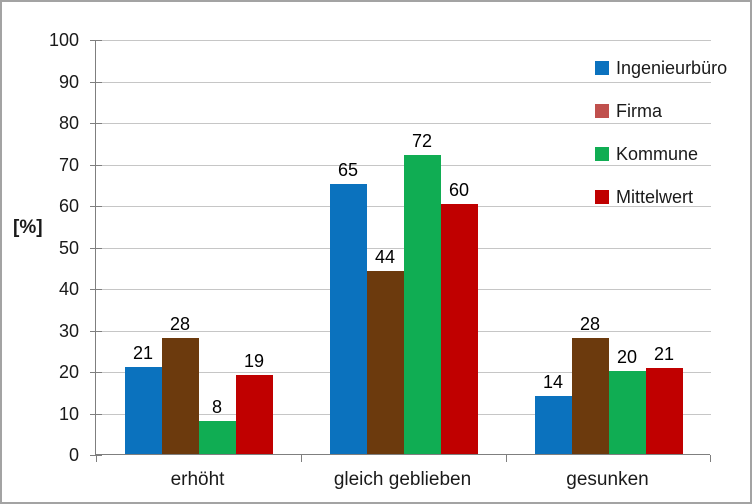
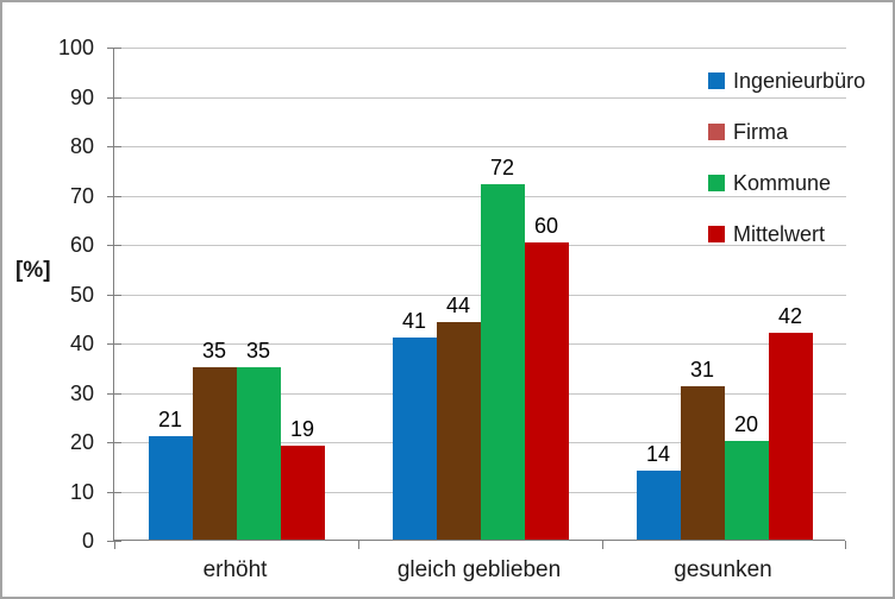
Firma/erhöht: 28 -> 35
Kommune/erhöht: 8 -> 35
Ingenieurbüro/gleich geblieben: 65 -> 41
Firma/gesunken: 28 -> 31
Mittelwert/gesunken: 21 -> 42
